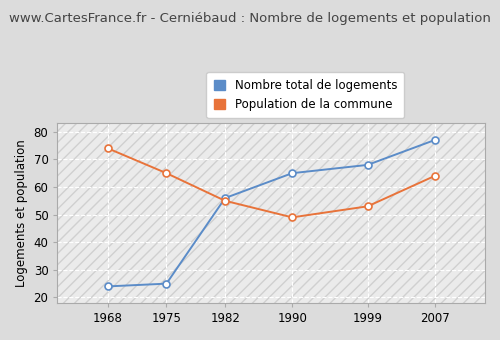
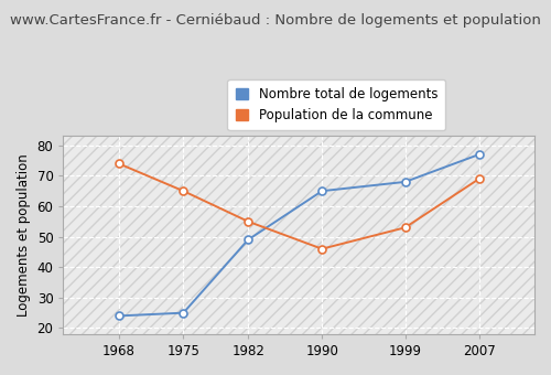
Nombre total de logements/1982: 56 -> 49
Population de la commune/1990: 49 -> 46
Population de la commune/2007: 64 -> 69
